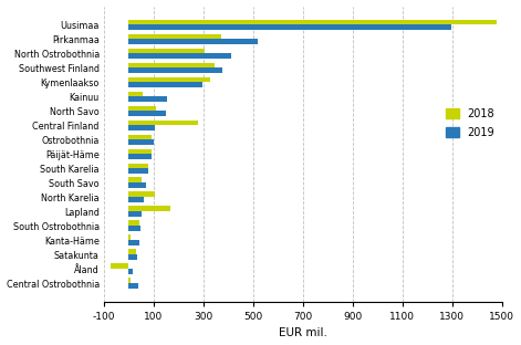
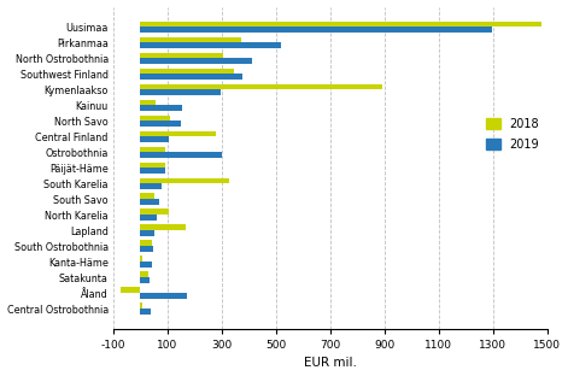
2018/Kymenlaakso: 325 -> 890
2019/Ostrobothnia: 98 -> 300
2018/South Karelia: 80 -> 325
2019/Åland: 14 -> 170
